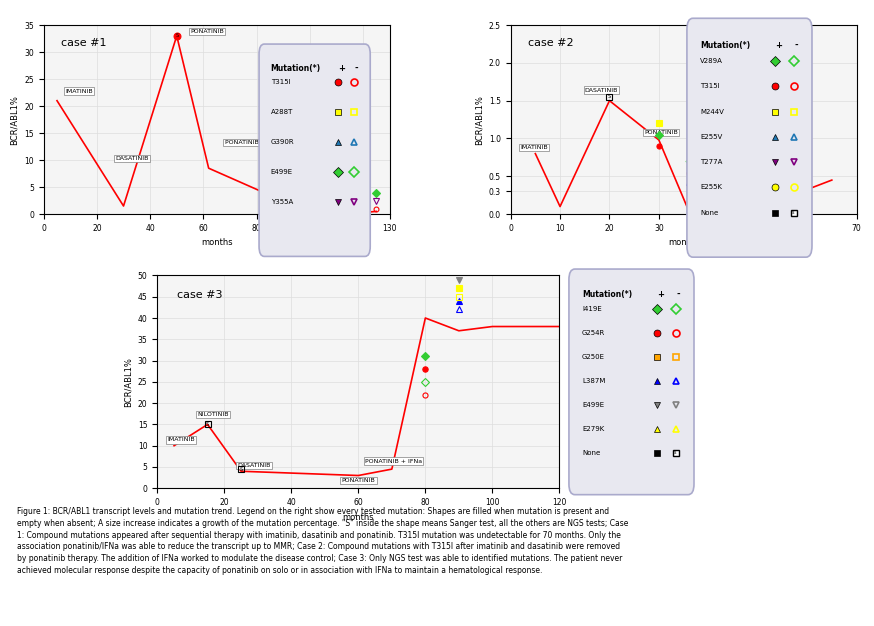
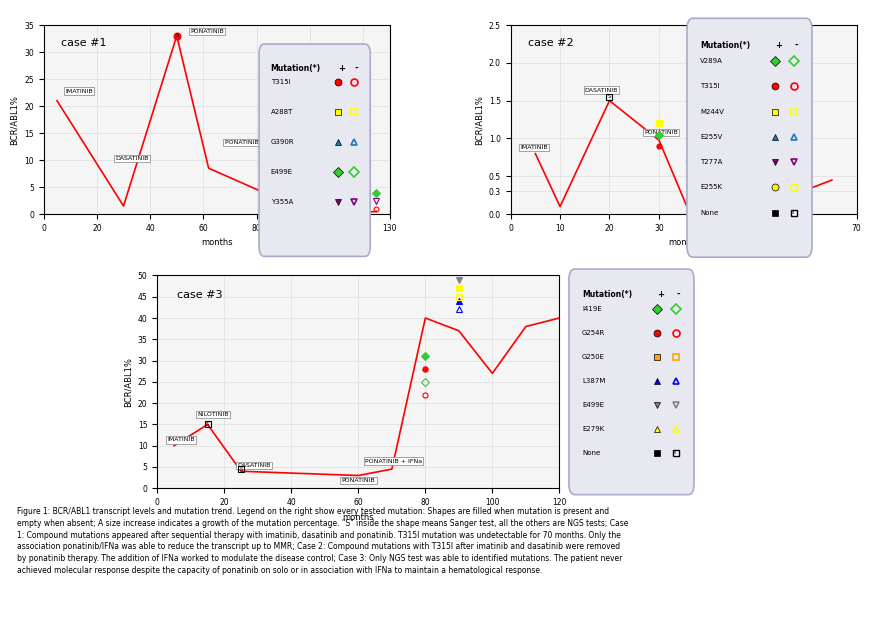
100: 38.0 -> 27.0
120: 38.0 -> 40.0
